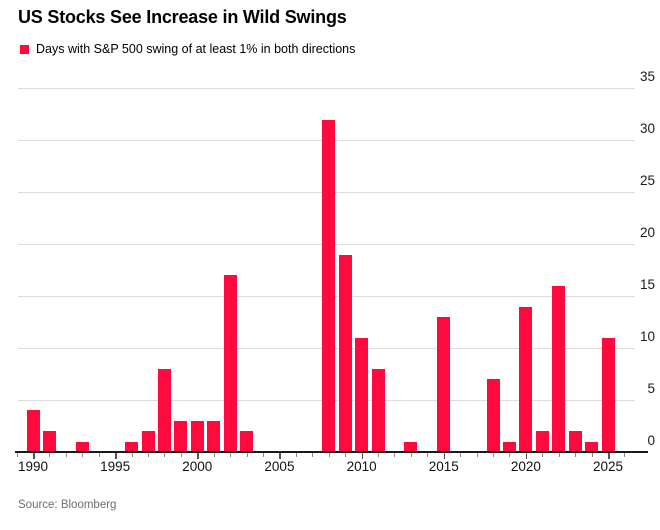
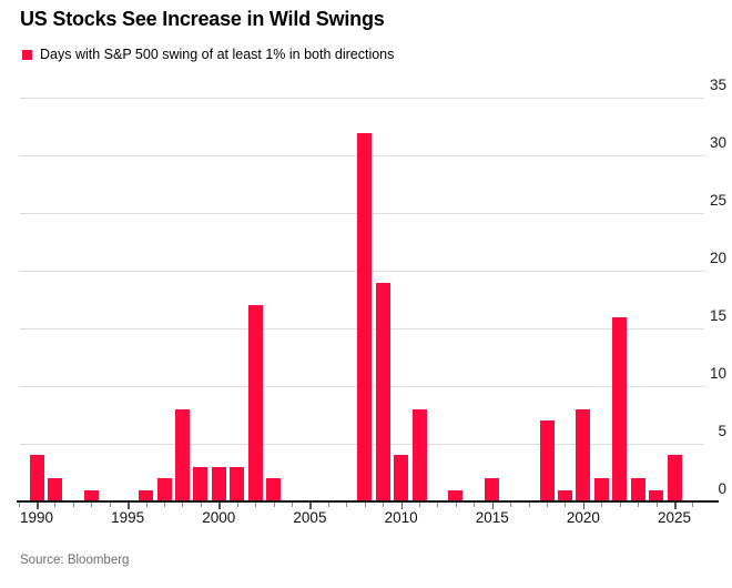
2010: 11 -> 4
2015: 13 -> 2
2020: 14 -> 8
2025: 11 -> 4
